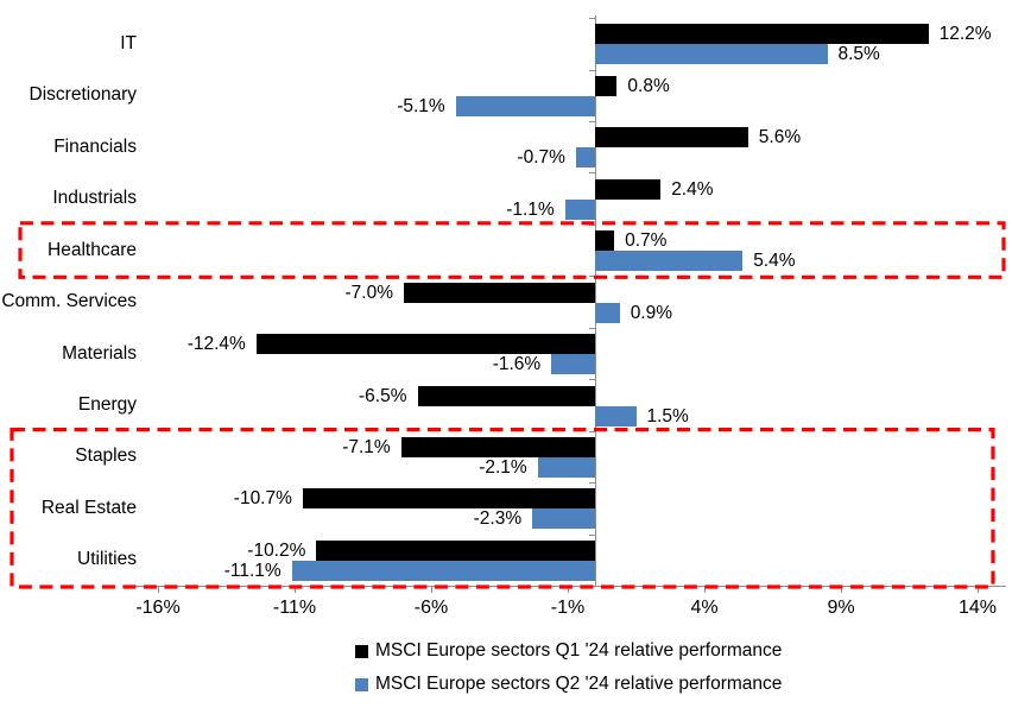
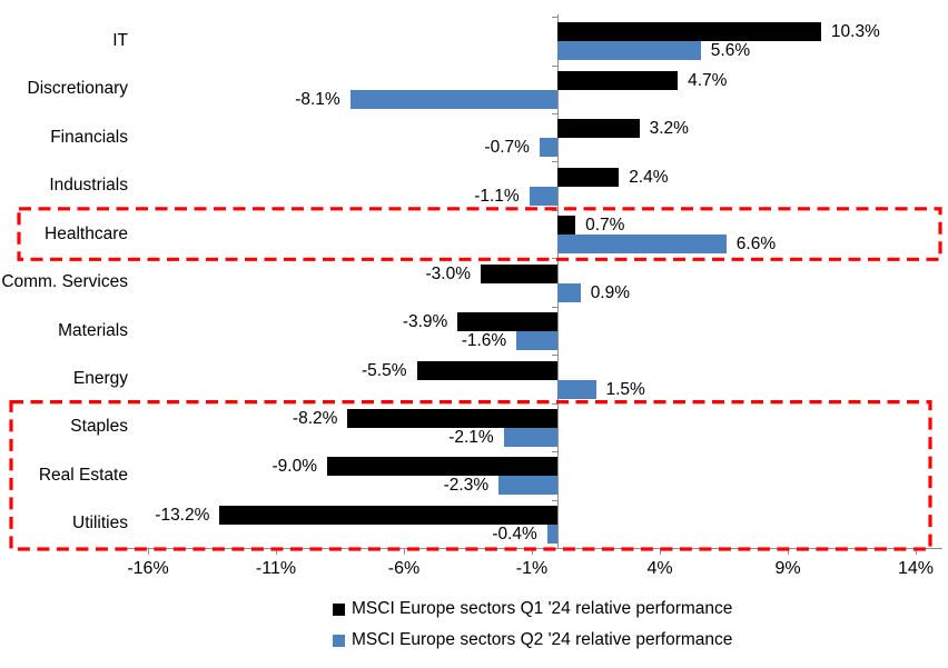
MSCI Europe sectors Q1 '24 relative performance/IT: 12.2% -> 10.3%
MSCI Europe sectors Q2 '24 relative performance/IT: 8.5% -> 5.6%
MSCI Europe sectors Q1 '24 relative performance/Discretionary: 0.8% -> 4.7%
MSCI Europe sectors Q2 '24 relative performance/Discretionary: -5.1% -> -8.1%
MSCI Europe sectors Q1 '24 relative performance/Financials: 5.6% -> 3.2%
MSCI Europe sectors Q2 '24 relative performance/Healthcare: 5.4% -> 6.6%
MSCI Europe sectors Q1 '24 relative performance/Comm. Services: -7.0% -> -3.0%
MSCI Europe sectors Q1 '24 relative performance/Materials: -12.4% -> -3.9%
MSCI Europe sectors Q1 '24 relative performance/Energy: -6.5% -> -5.5%
MSCI Europe sectors Q1 '24 relative performance/Staples: -7.1% -> -8.2%
MSCI Europe sectors Q1 '24 relative performance/Real Estate: -10.7% -> -9.0%
MSCI Europe sectors Q1 '24 relative performance/Utilities: -10.2% -> -13.2%
MSCI Europe sectors Q2 '24 relative performance/Utilities: -11.1% -> -0.4%
